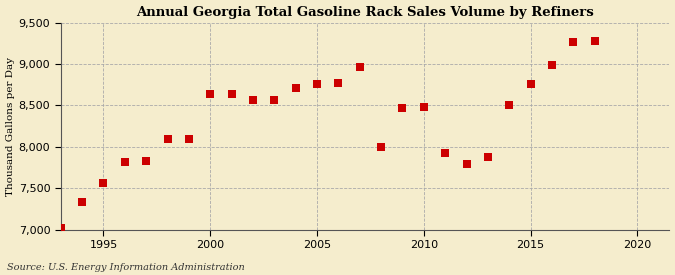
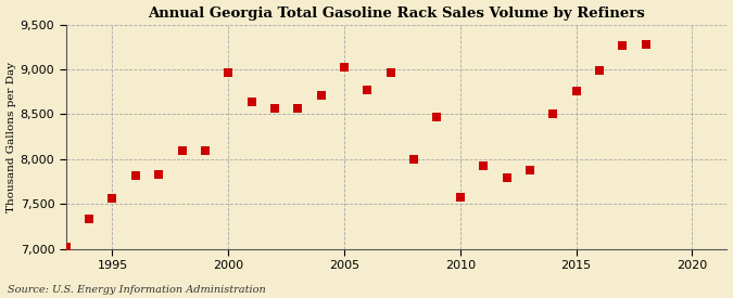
2000: 8,640 -> 8,960
2005: 8,760 -> 9,020
2010: 8,480 -> 7,580
